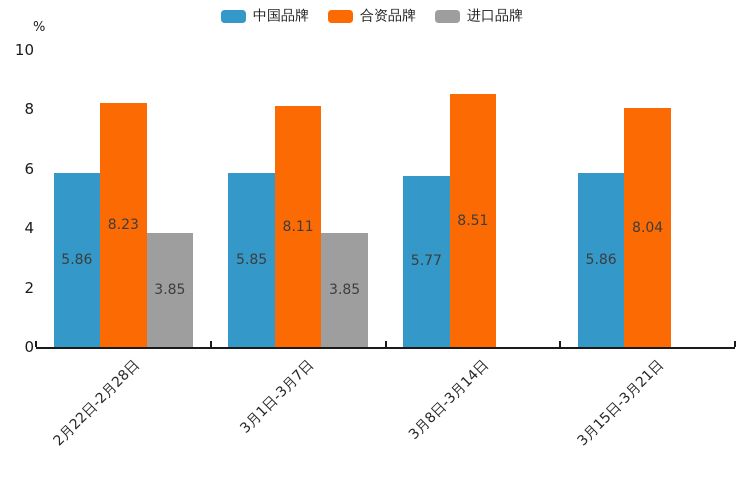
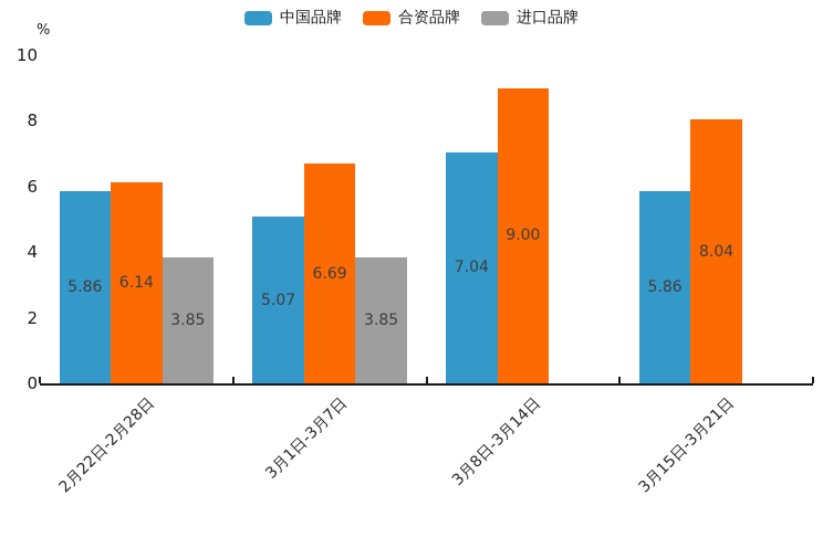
合资品牌/2月22日-2月28日: 8.23 -> 6.14
中国品牌/3月1日-3月7日: 5.85 -> 5.07
合资品牌/3月1日-3月7日: 8.11 -> 6.69
中国品牌/3月8日-3月14日: 5.77 -> 7.04
合资品牌/3月8日-3月14日: 8.51 -> 9.00
